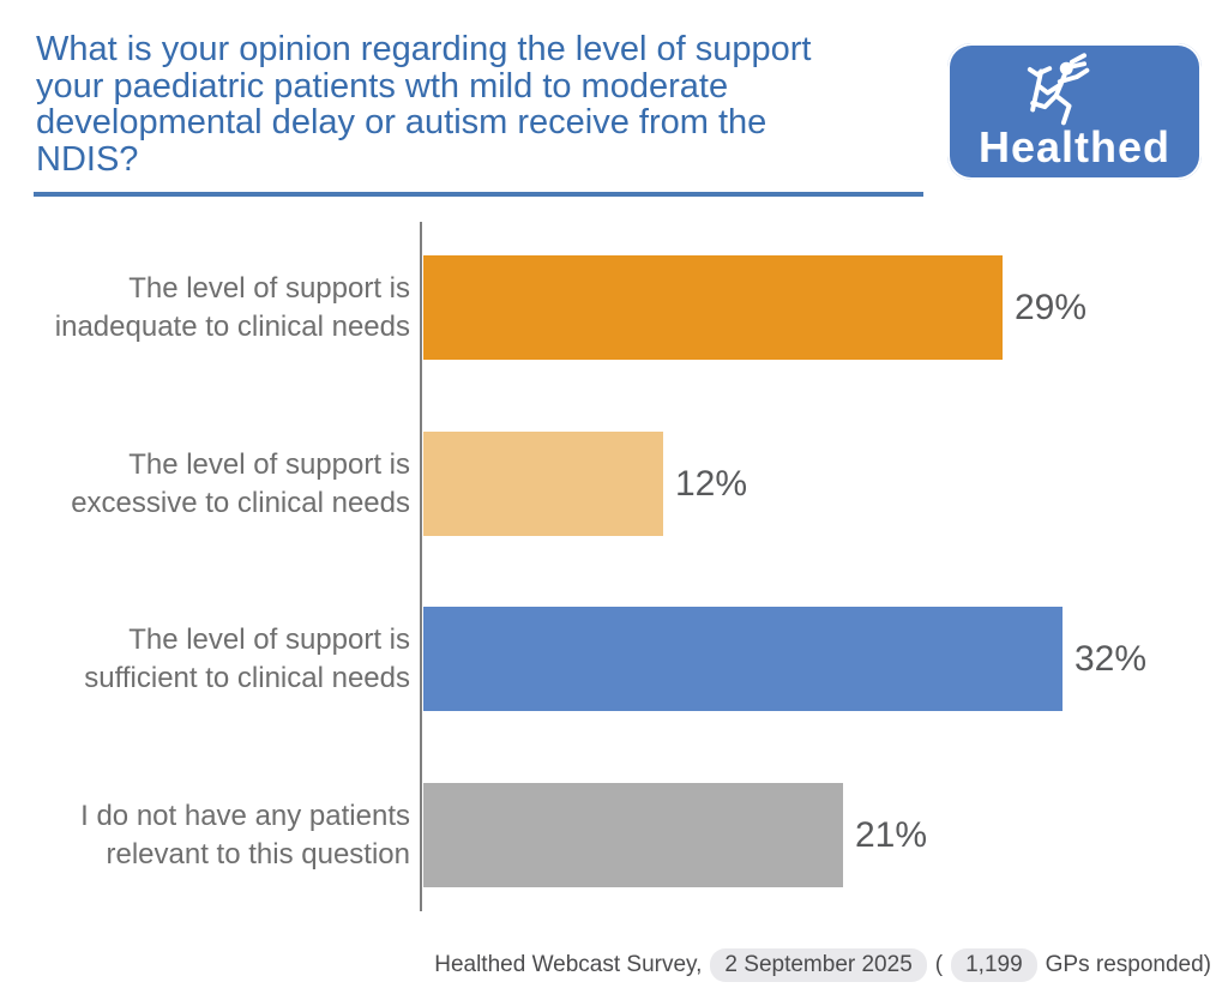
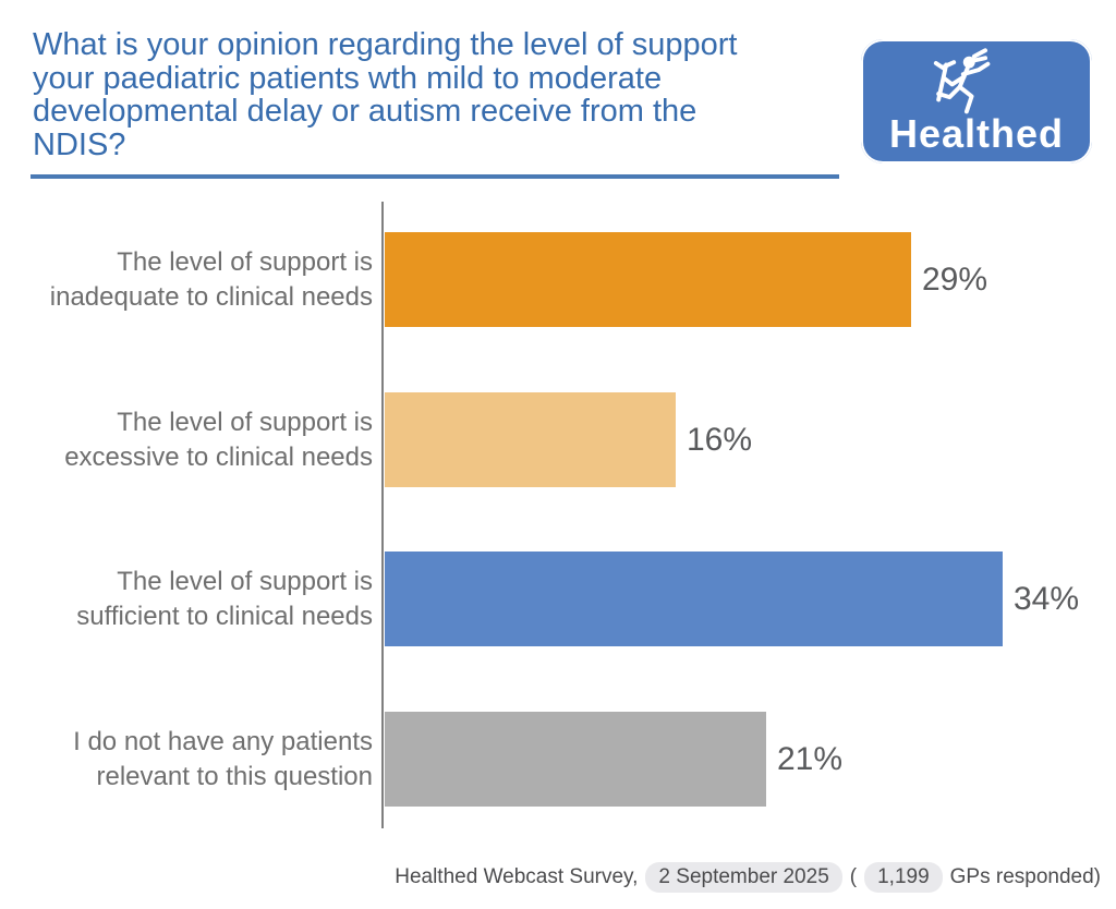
The level of support is excessive to clinical needs: 12% -> 16%
The level of support is sufficient to clinical needs: 32% -> 34%
